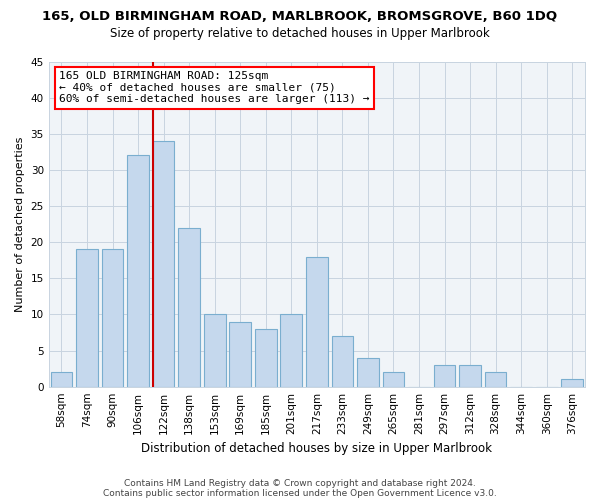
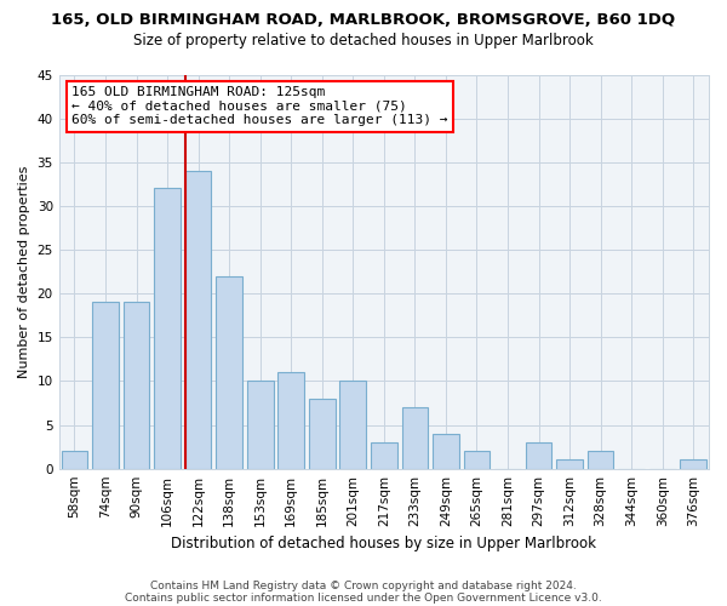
169sqm: 9 -> 11
217sqm: 18 -> 3
312sqm: 3 -> 1
